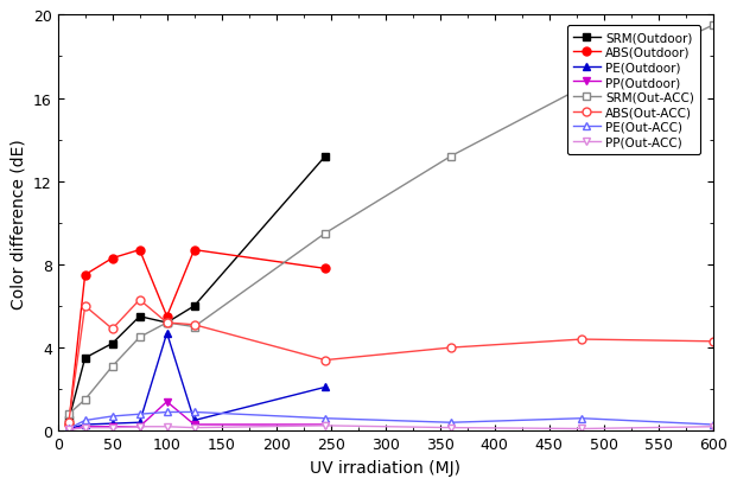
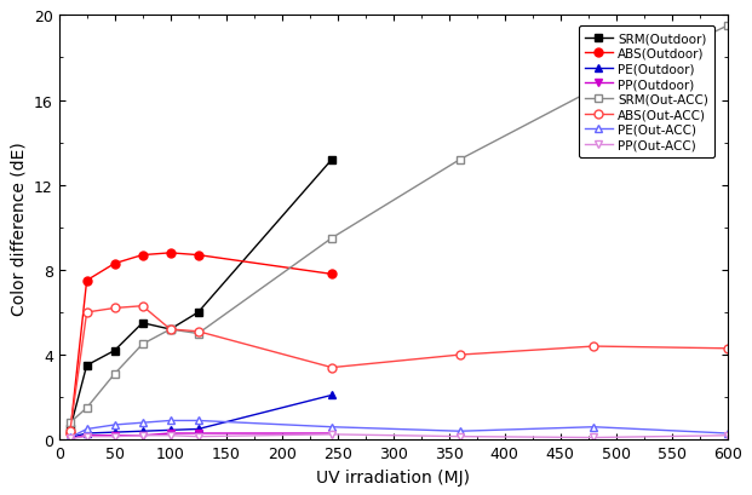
ABS(Out-ACC)/50: 4.9 -> 6.2
ABS(Outdoor)/100: 5.5 -> 8.8
PE(Outdoor)/100: 4.7 -> 0.5
PP(Outdoor)/100: 1.4 -> 0.3
